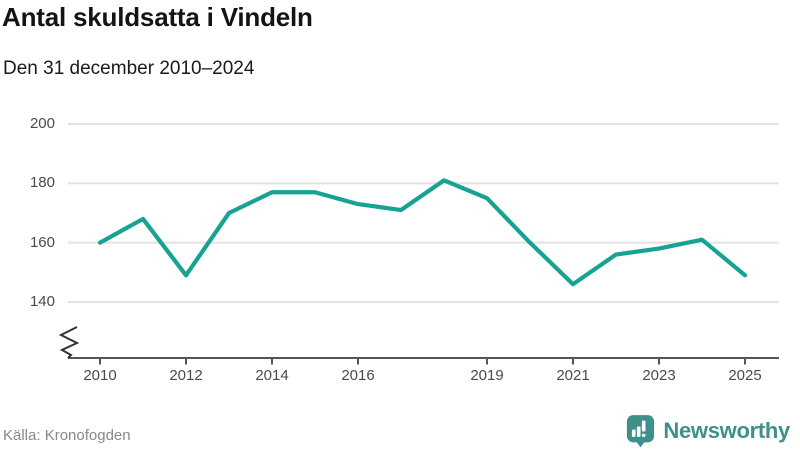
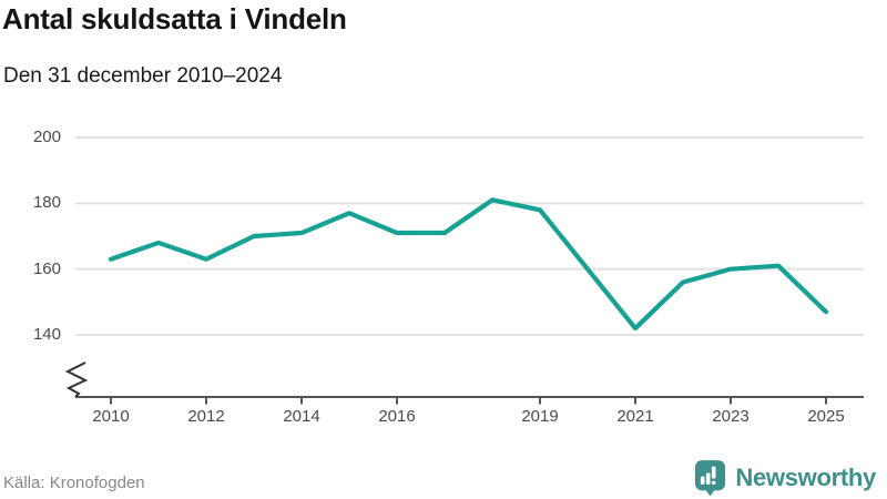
2010: 160 -> 163
2012: 149 -> 163
2014: 177 -> 171
2016: 173 -> 171
2019: 175 -> 178
2021: 146 -> 142
2023: 158 -> 160
2025: 149 -> 147
